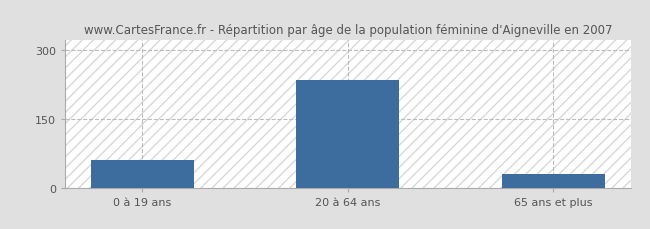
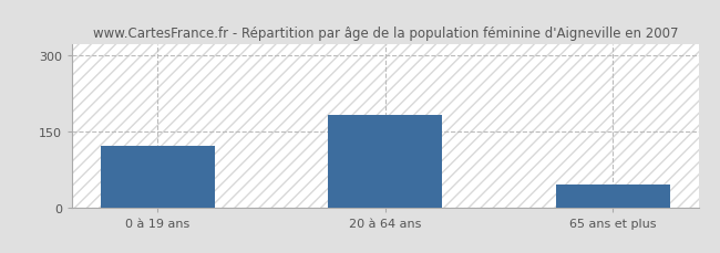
0 à 19 ans: 60 -> 120
20 à 64 ans: 235 -> 182
65 ans et plus: 30 -> 45
